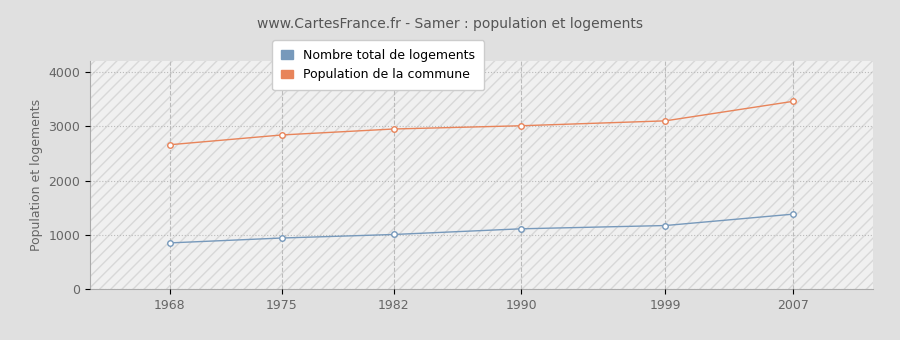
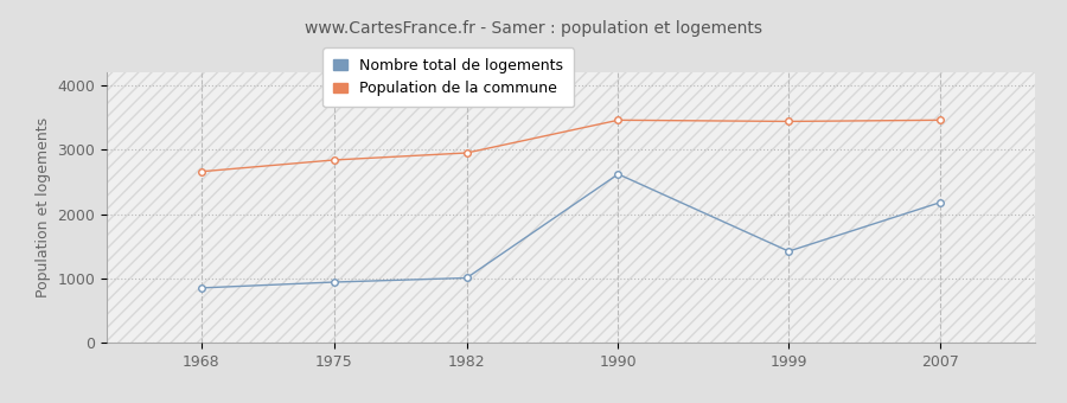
Nombre total de logements/1990: 1110 -> 2620
Population de la commune/1990: 3010 -> 3460
Nombre total de logements/1999: 1170 -> 1420
Population de la commune/1999: 3100 -> 3440
Nombre total de logements/2007: 1380 -> 2180
